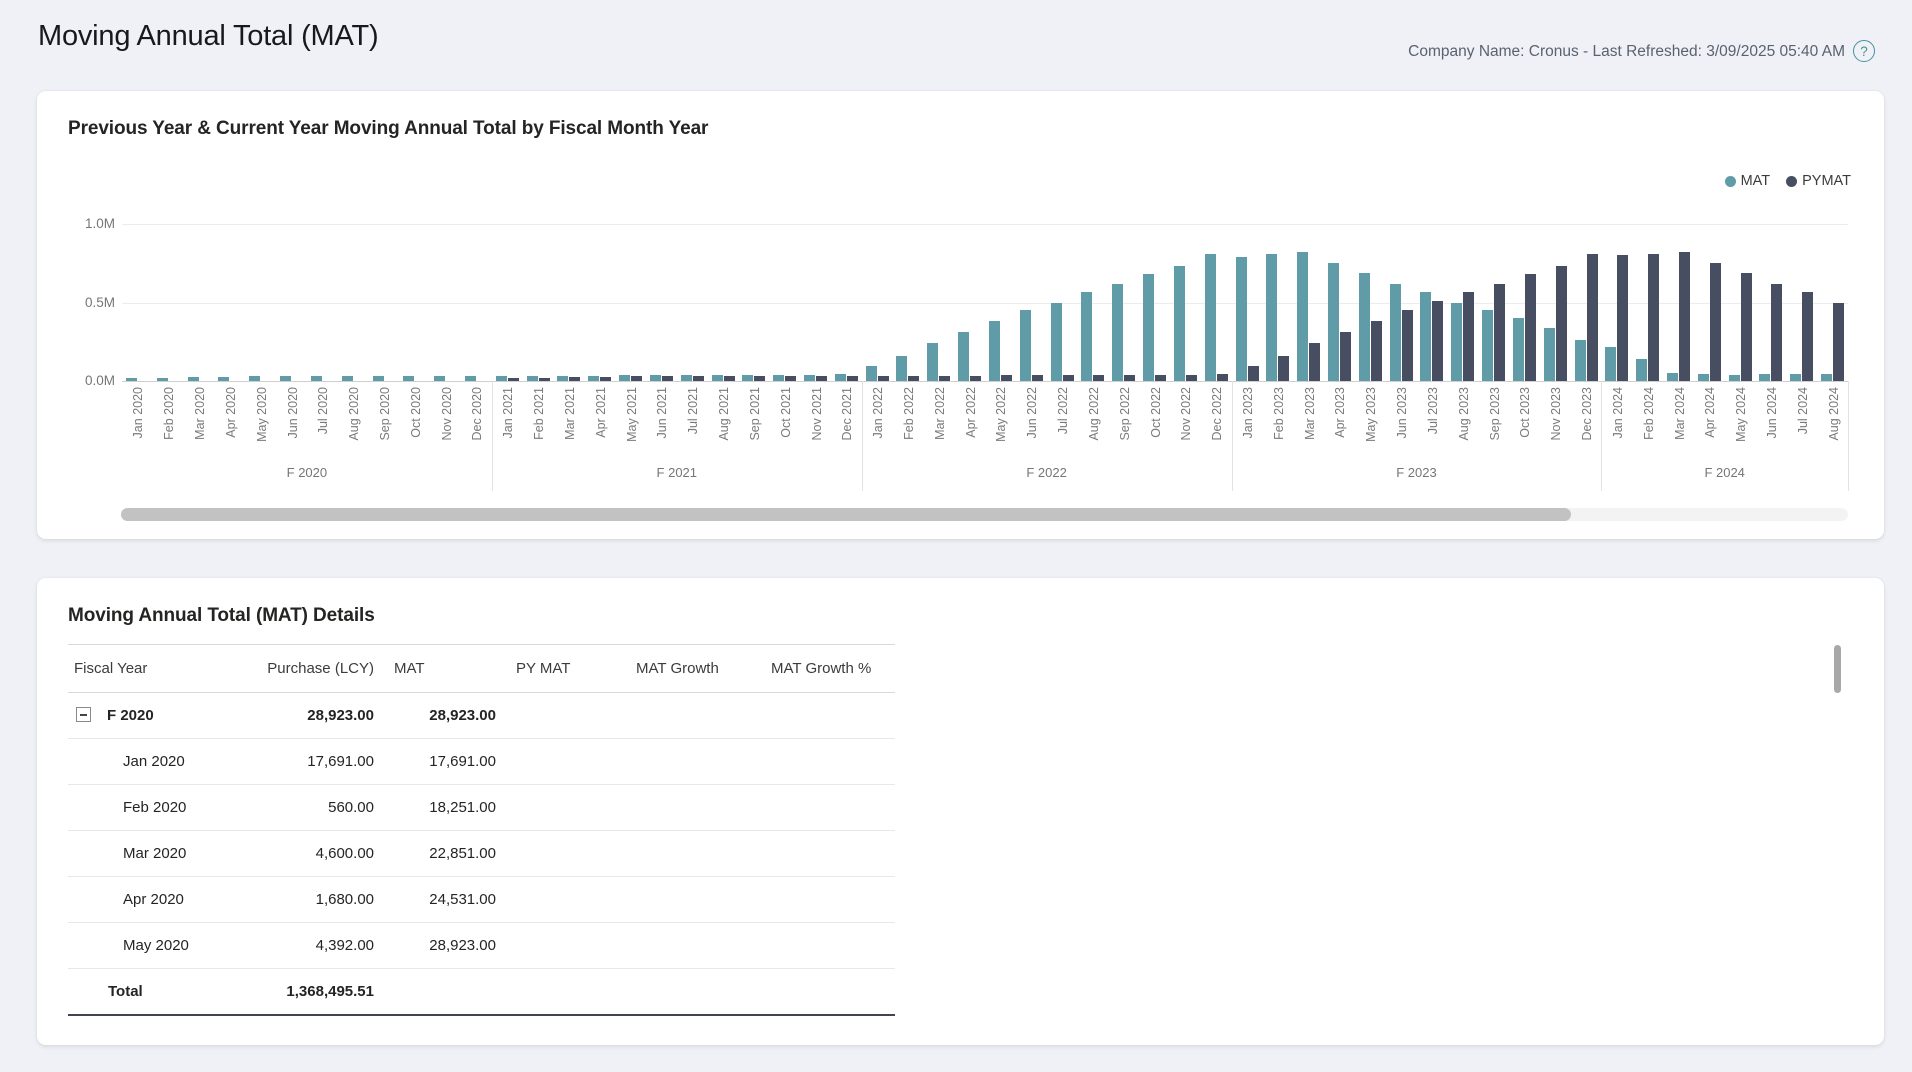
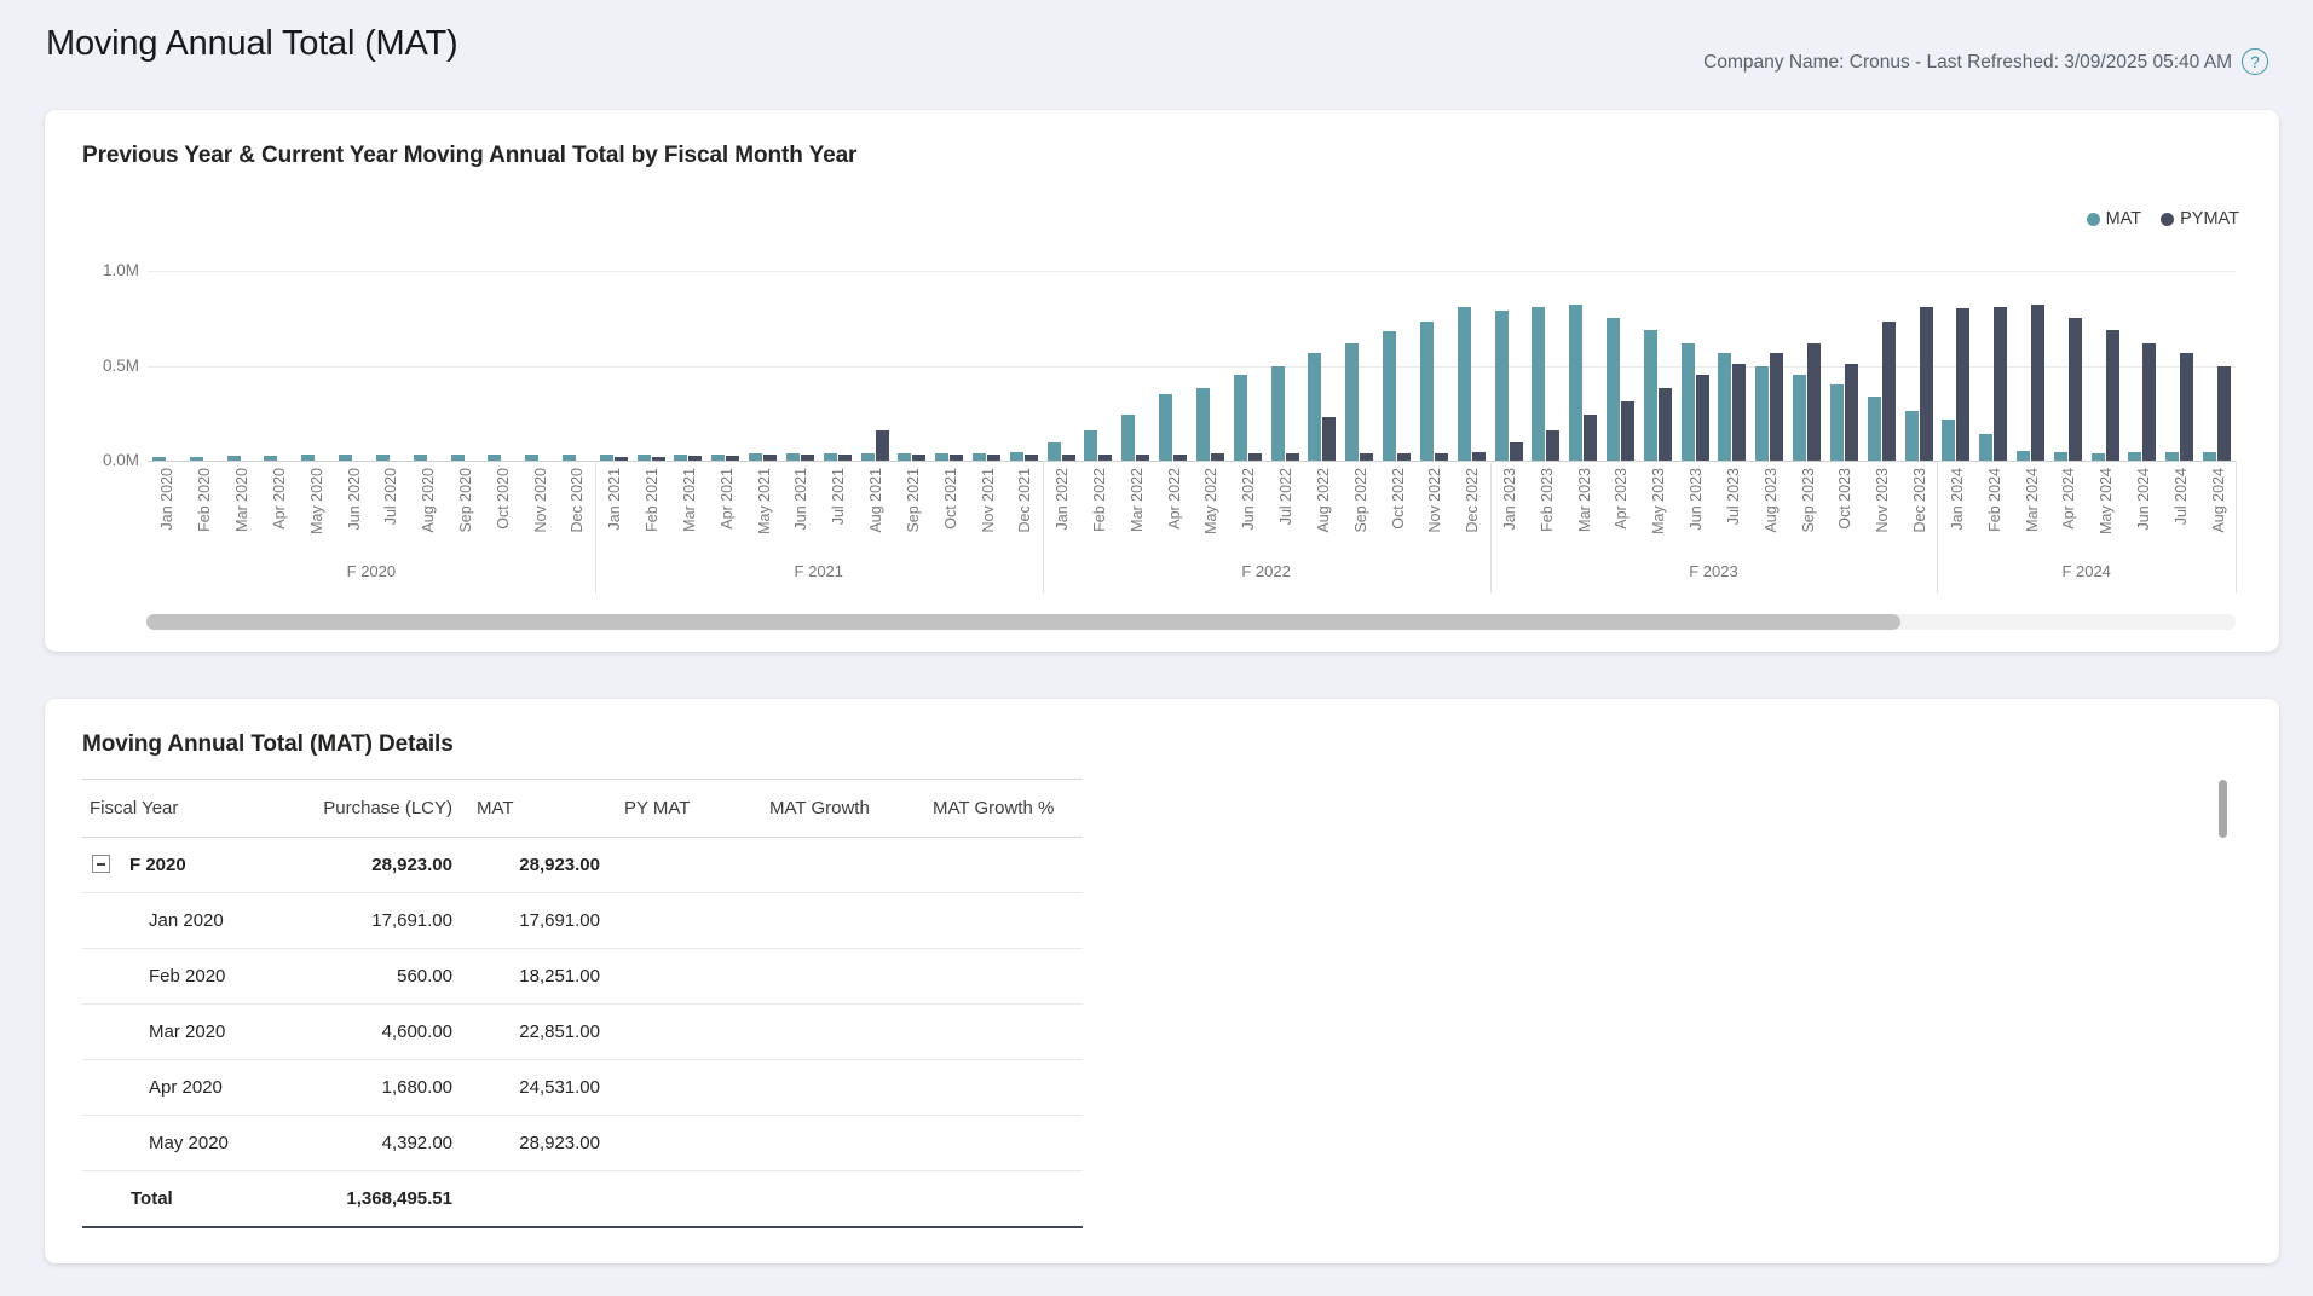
PYMAT/Aug 2021: 0.03M -> 0.16M
MAT/Apr 2022: 0.31M -> 0.35M
PYMAT/Aug 2022: 0.04M -> 0.23M
PYMAT/Oct 2023: 0.68M -> 0.51M
